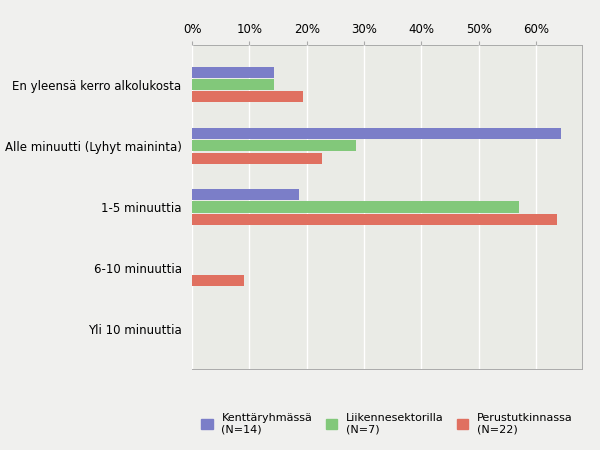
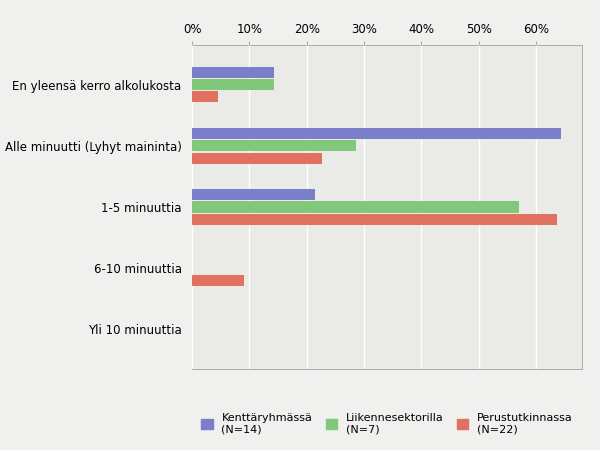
Perustutkinnassa (N=22)/En yleensä kerro alkolukosta: 19.4% -> 4.5%
Kenttäryhmässä (N=14)/1-5 minuuttia: 18.6% -> 21.4%
